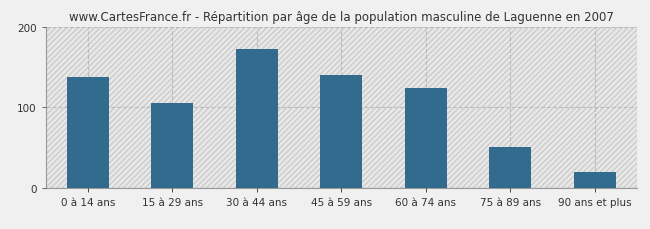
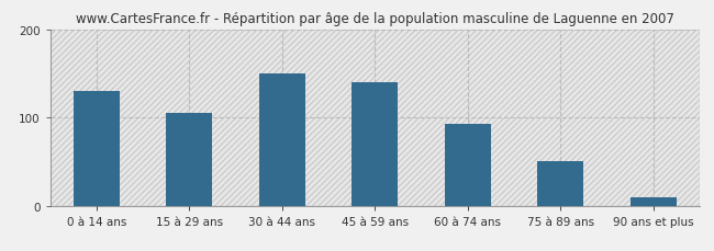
0 à 14 ans: 138 -> 130
30 à 44 ans: 172 -> 150
60 à 74 ans: 124 -> 93
90 ans et plus: 20 -> 10
